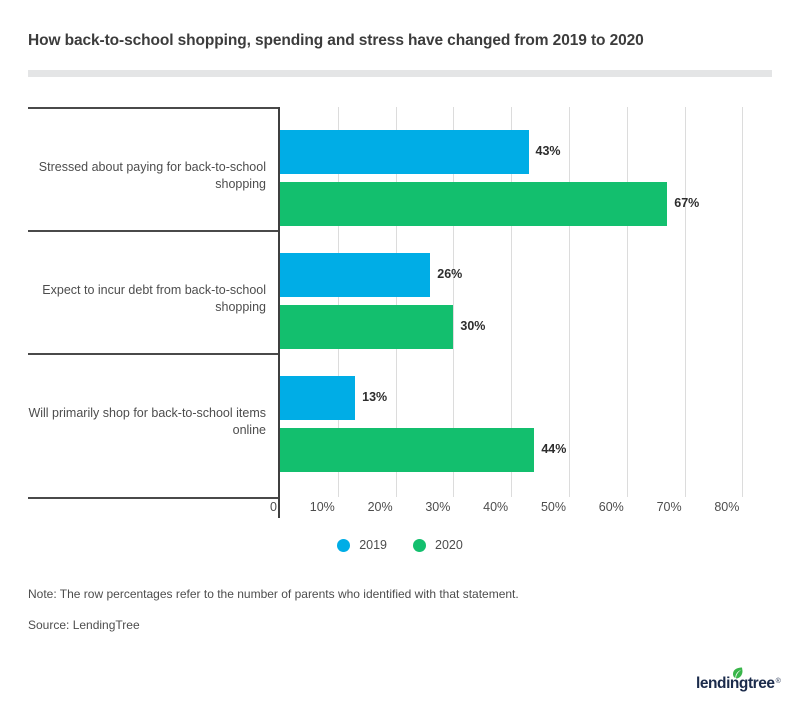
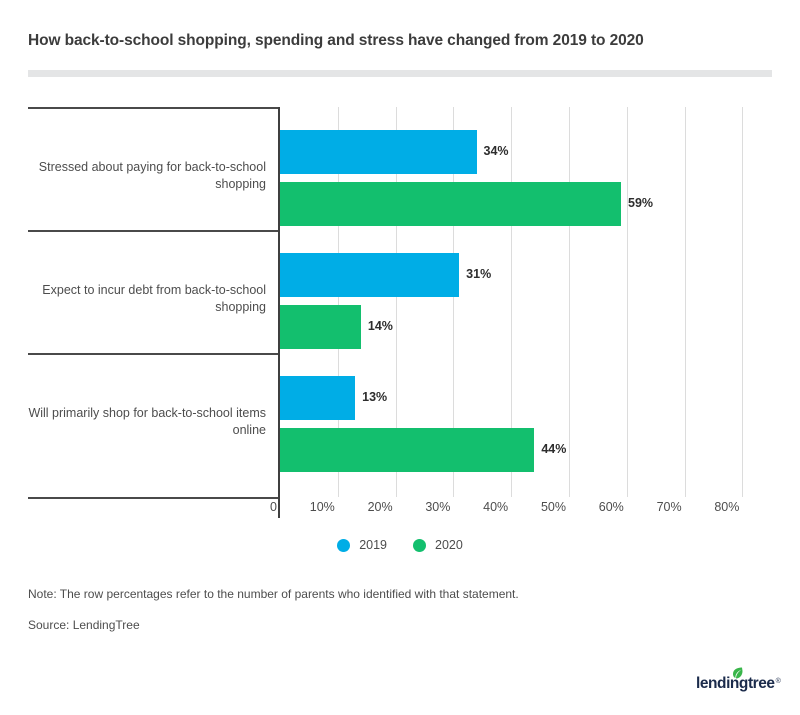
2019/Stressed about paying for back-to-school shopping: 43% -> 34%
2020/Stressed about paying for back-to-school shopping: 67% -> 59%
2019/Expect to incur debt from back-to-school shopping: 26% -> 31%
2020/Expect to incur debt from back-to-school shopping: 30% -> 14%
